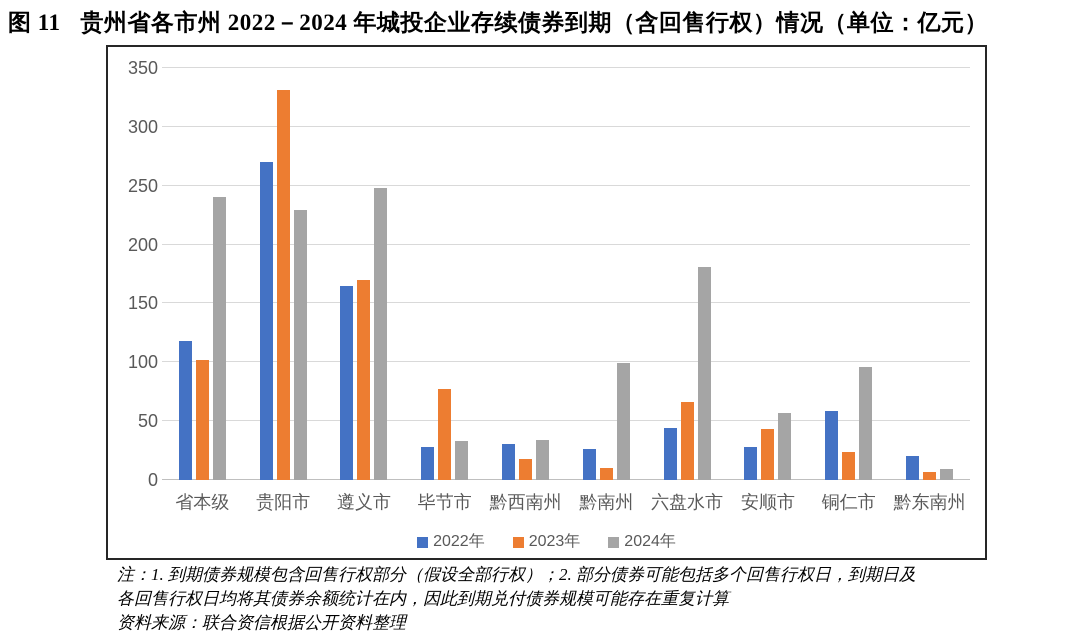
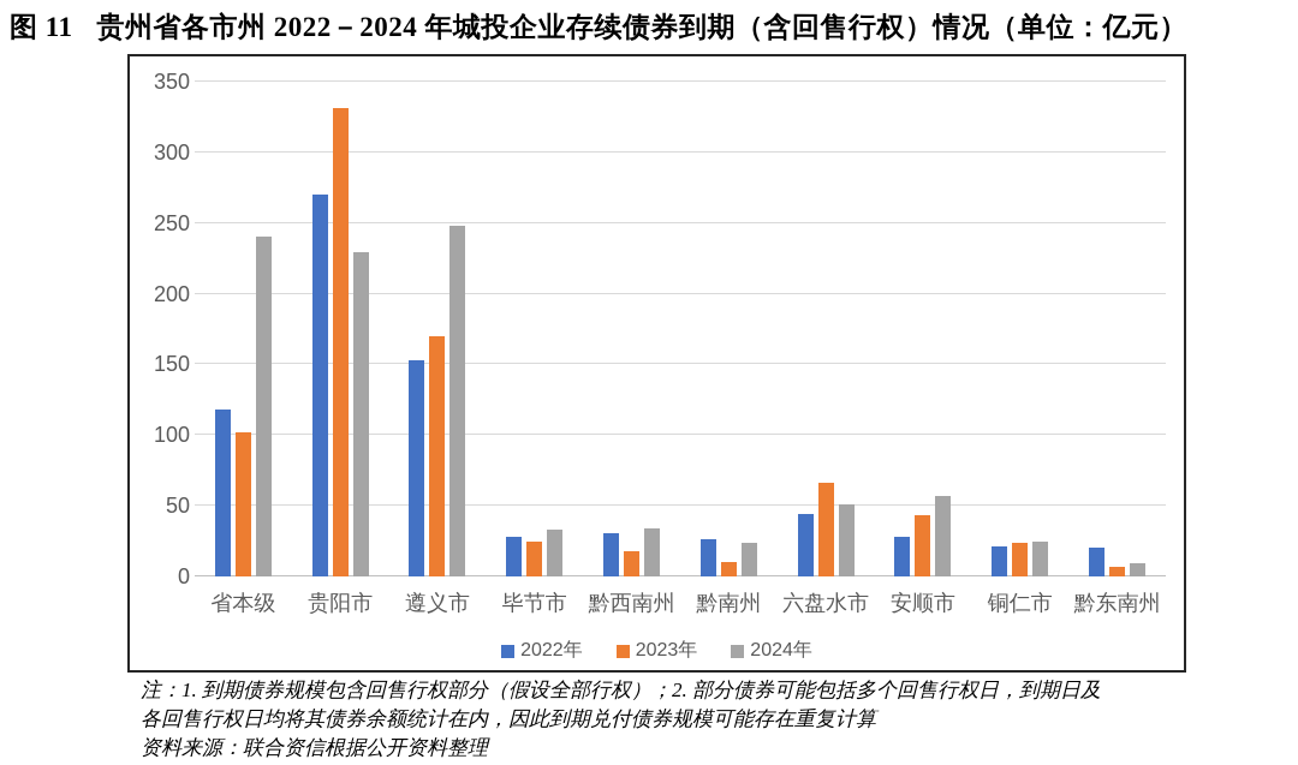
2022年/遵义市: 165 -> 153
2023年/毕节市: 77 -> 25
2024年/黔南州: 99 -> 24
2024年/六盘水市: 181 -> 51
2022年/铜仁市: 59 -> 21
2024年/铜仁市: 96 -> 25
